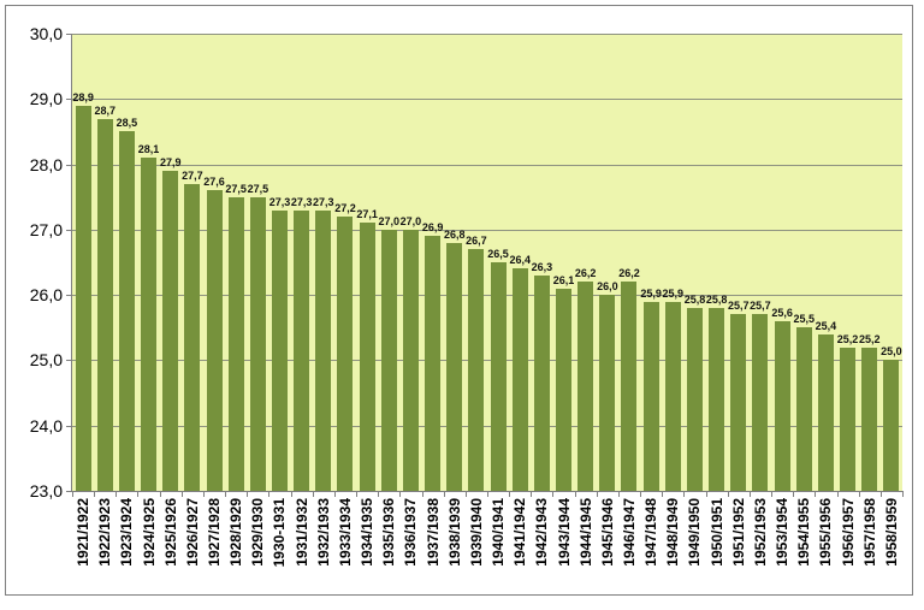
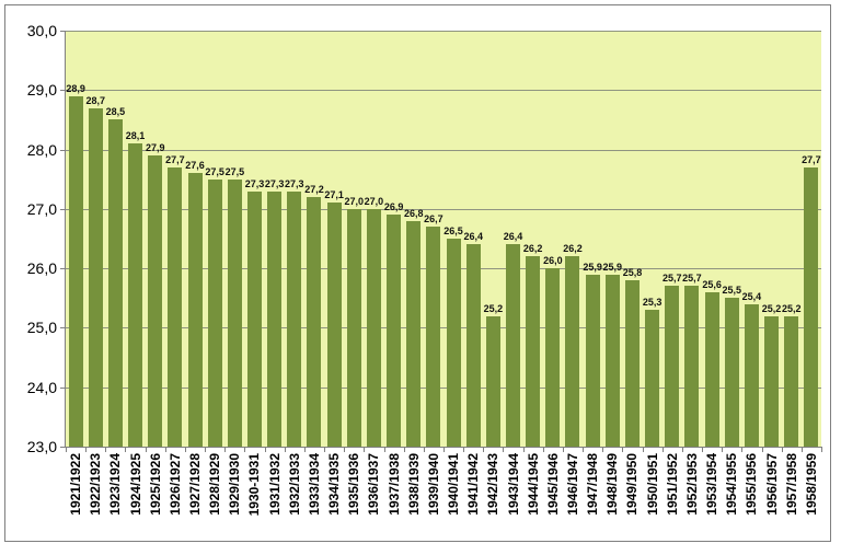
1942/1943: 26,3 -> 25,2
1943/1944: 26,1 -> 26,4
1950/1951: 25,8 -> 25,3
1958/1959: 25,0 -> 27,7
